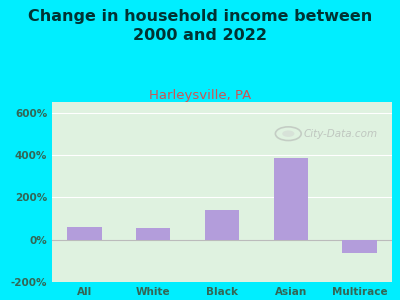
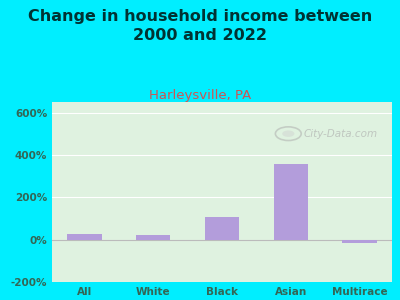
All: 60% -> 25%
White: 55% -> 20%
Black: 140% -> 105%
Asian: 385% -> 355%
Multirace: -65% -> -15%
